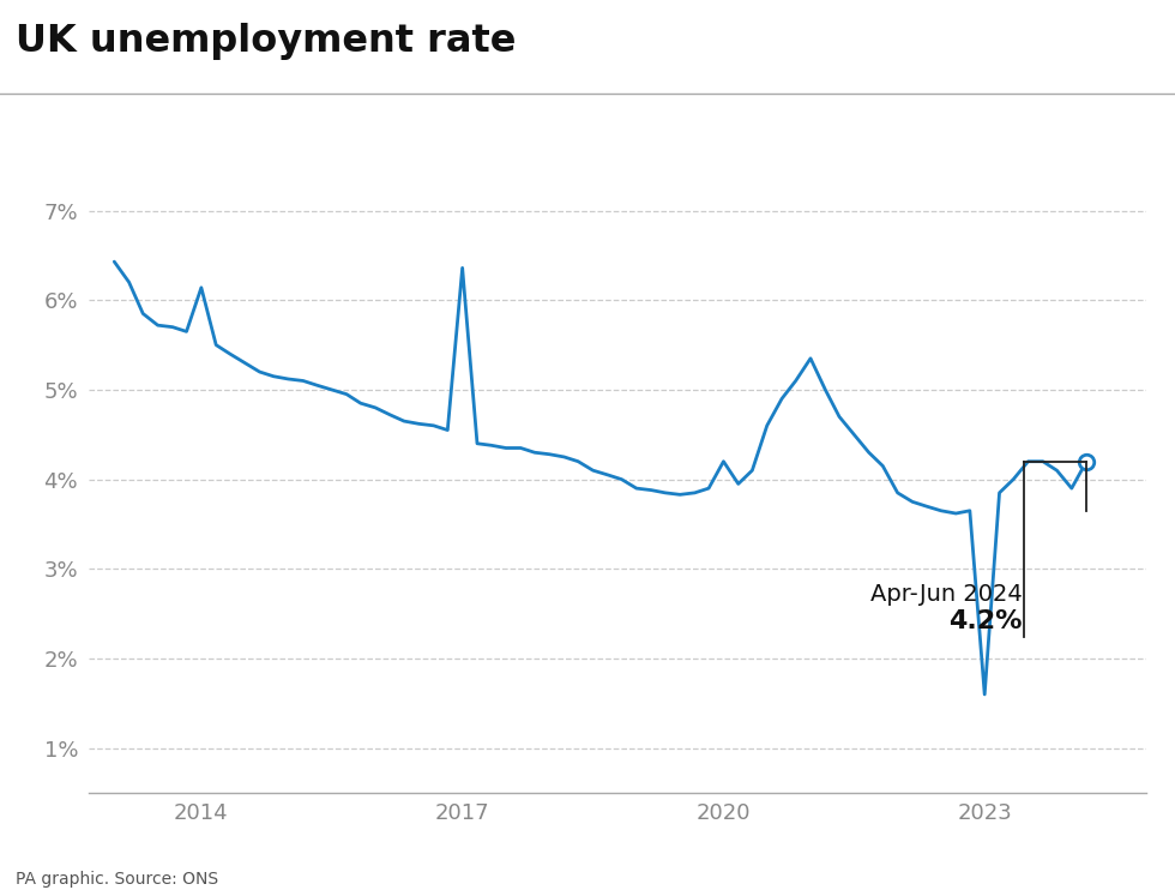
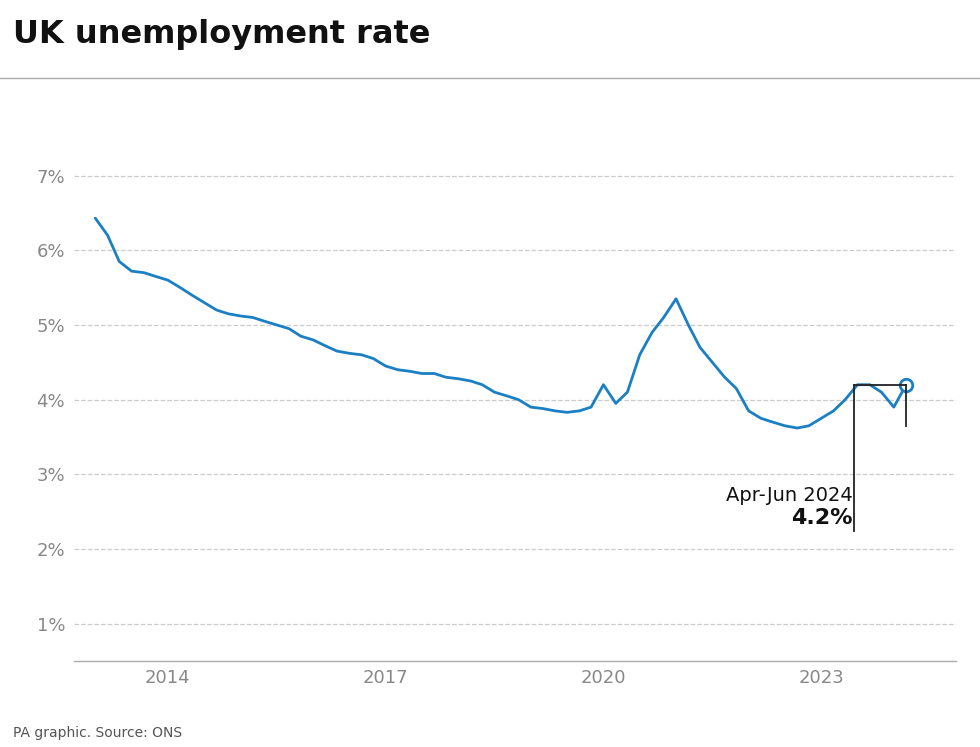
2014: 6.14% -> 5.60%
2017: 6.36% -> 4.45%
2023: 1.60% -> 3.75%
